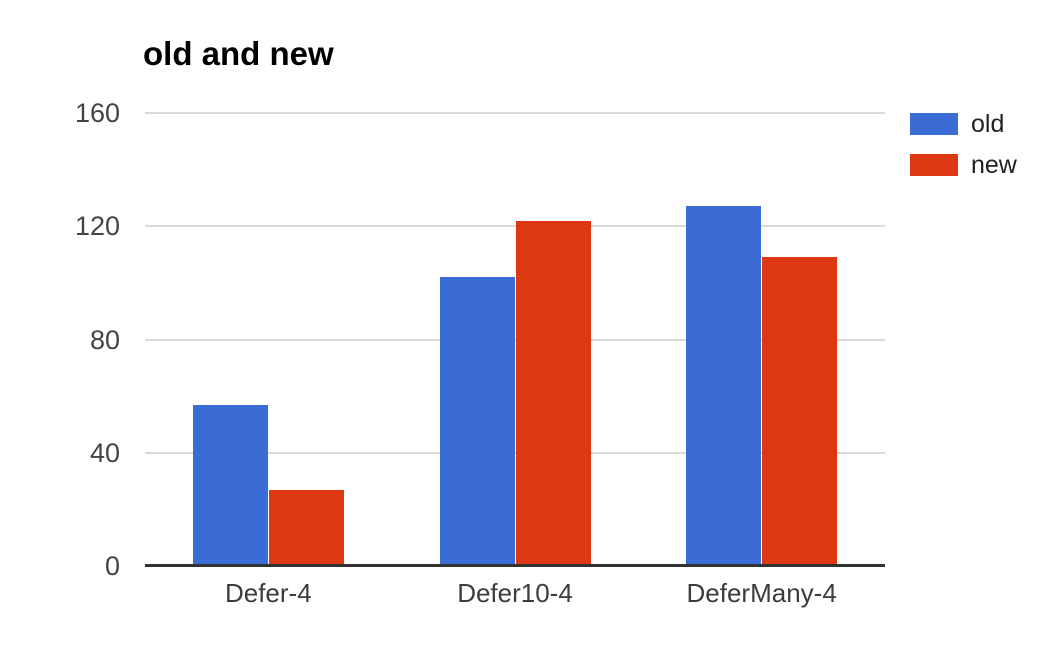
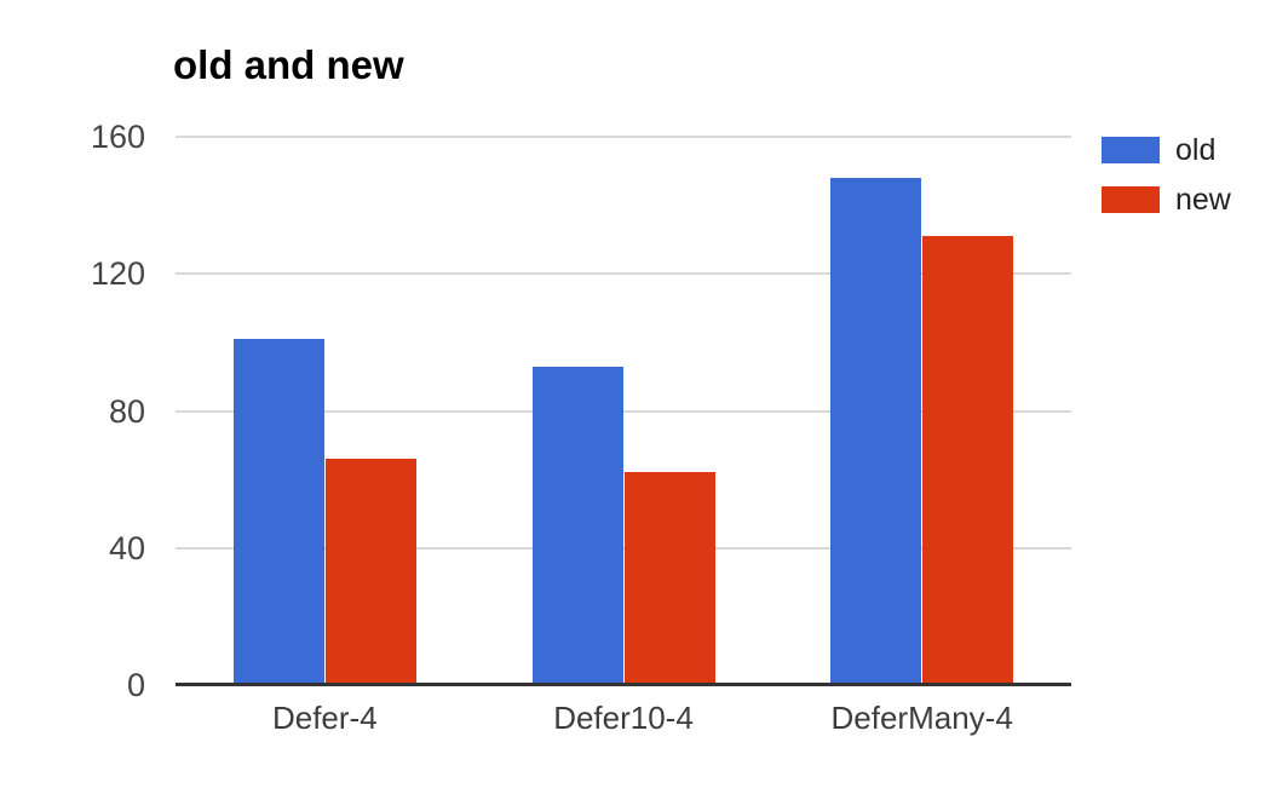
old/Defer-4: 57 -> 101
new/Defer-4: 27 -> 66
old/Defer10-4: 102 -> 93
new/Defer10-4: 122 -> 62
old/DeferMany-4: 127 -> 148
new/DeferMany-4: 109 -> 131
